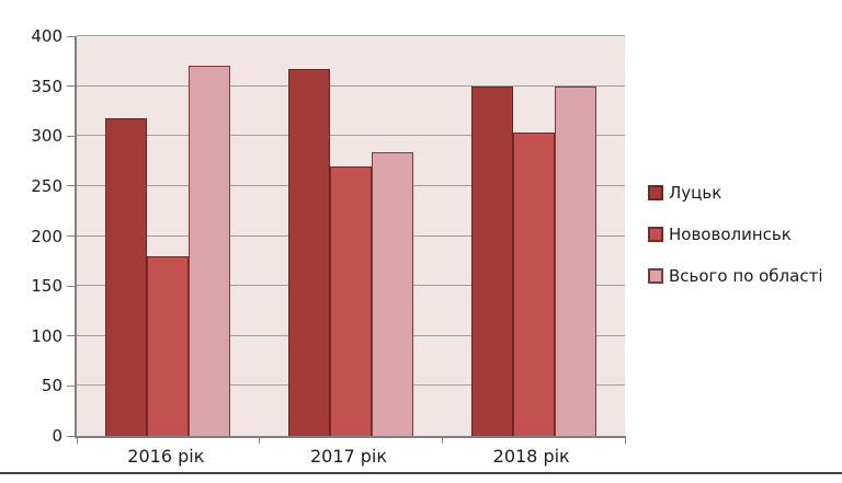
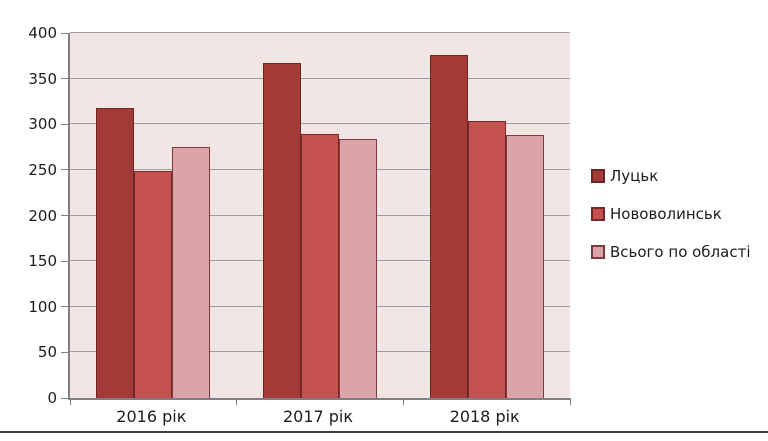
Нововолинськ/2016 рік: 180 -> 250
Всього по області/2016 рік: 370 -> 280
Нововолинськ/2017 рік: 270 -> 290
Луцьк/2018 рік: 350 -> 380
Всього по області/2018 рік: 350 -> 290
